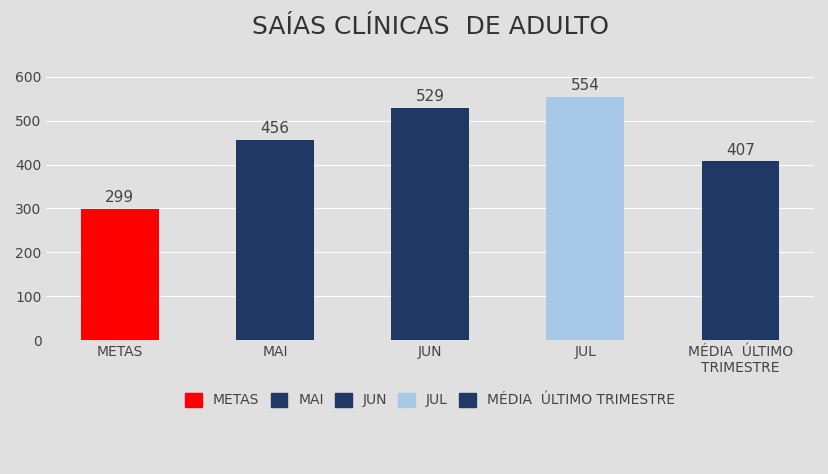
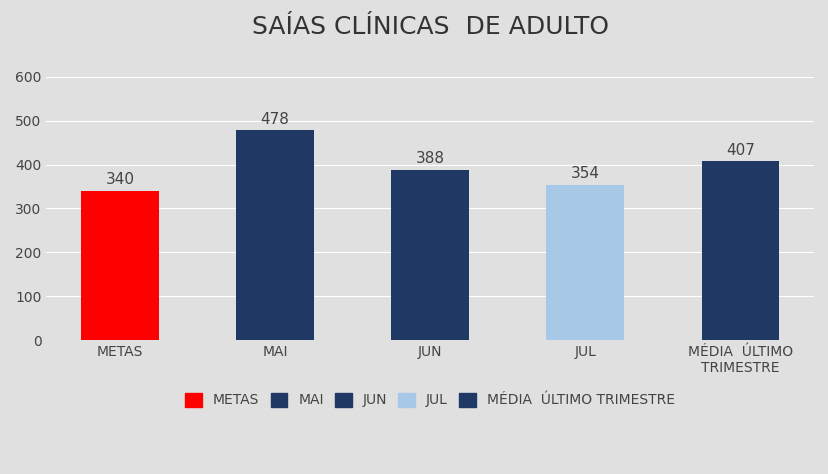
METAS: 299 -> 340
MAI: 456 -> 478
JUN: 529 -> 388
JUL: 554 -> 354
